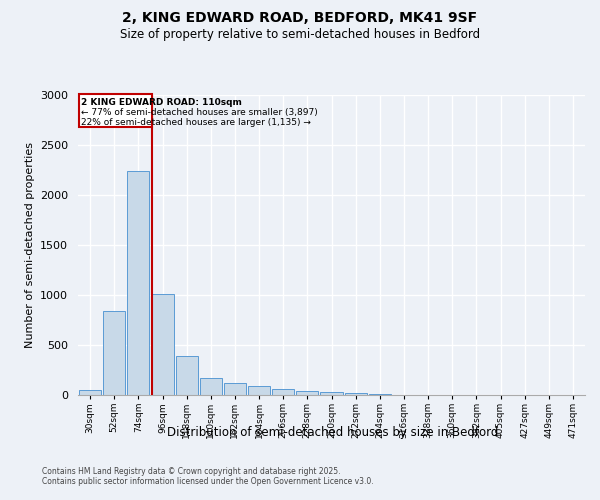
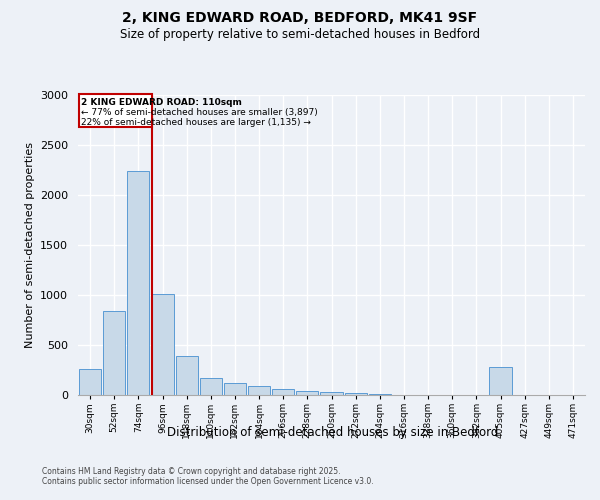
30sqm: 50 -> 260
405sqm: 0 -> 280
